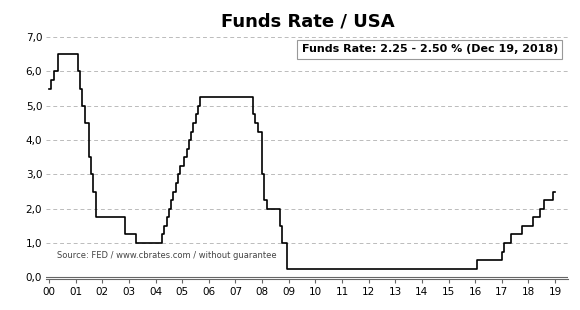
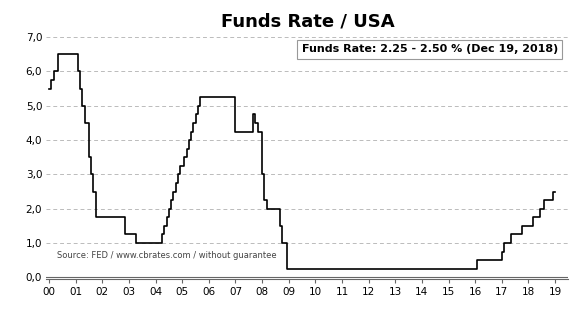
07: 5,25 -> 4,25
